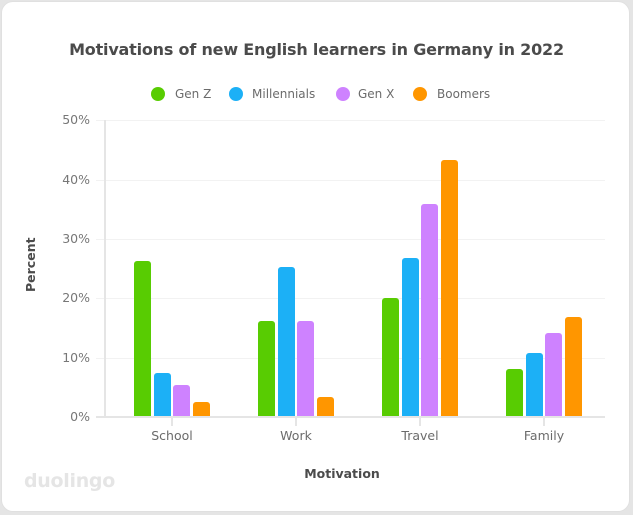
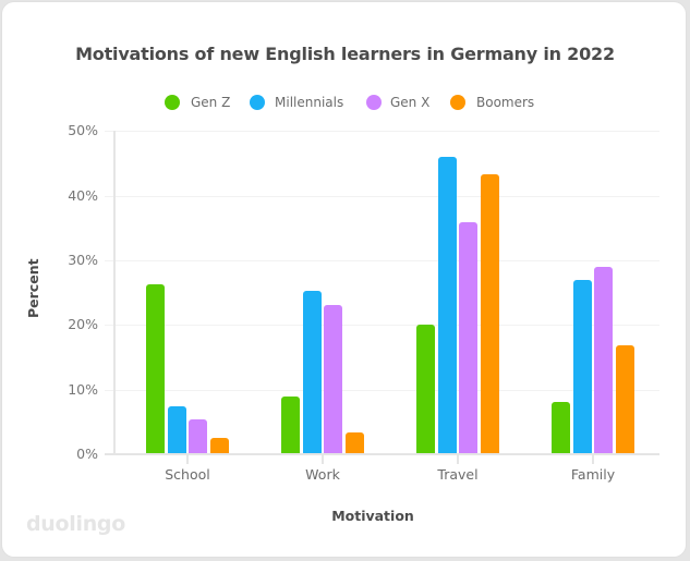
Gen Z/Work: 16% -> 9%
Gen X/Work: 16% -> 23%
Millennials/Travel: 27% -> 46%
Millennials/Family: 11% -> 27%
Gen X/Family: 14% -> 29%
